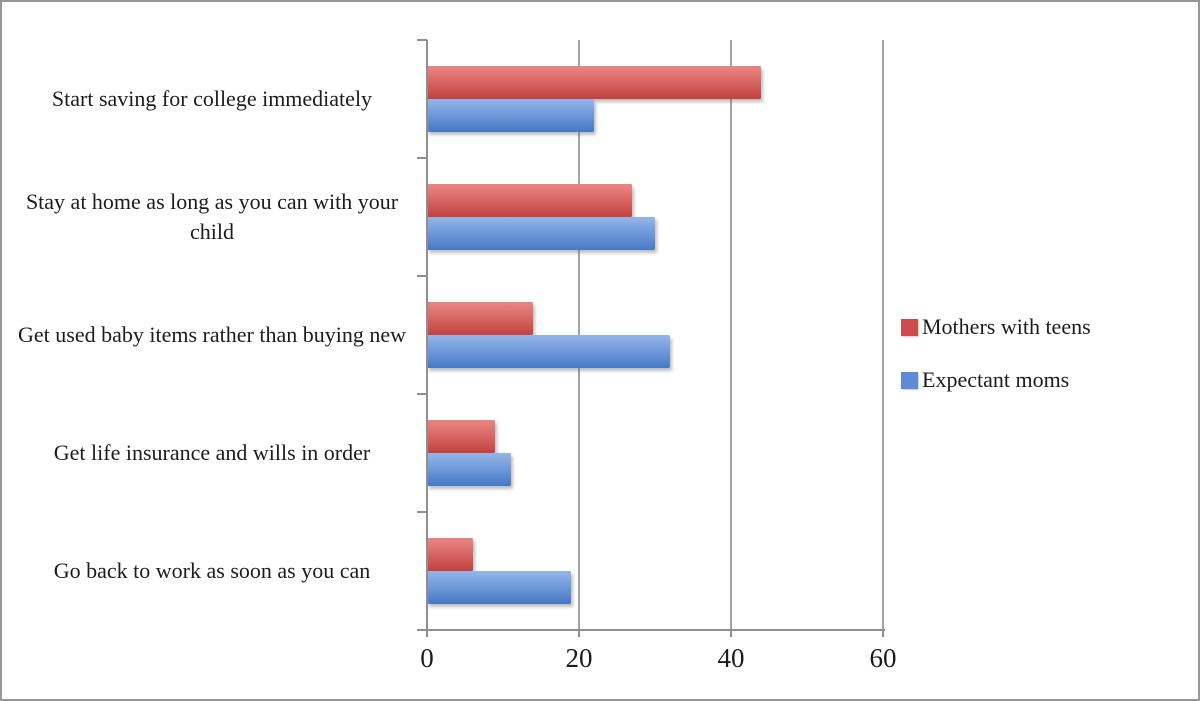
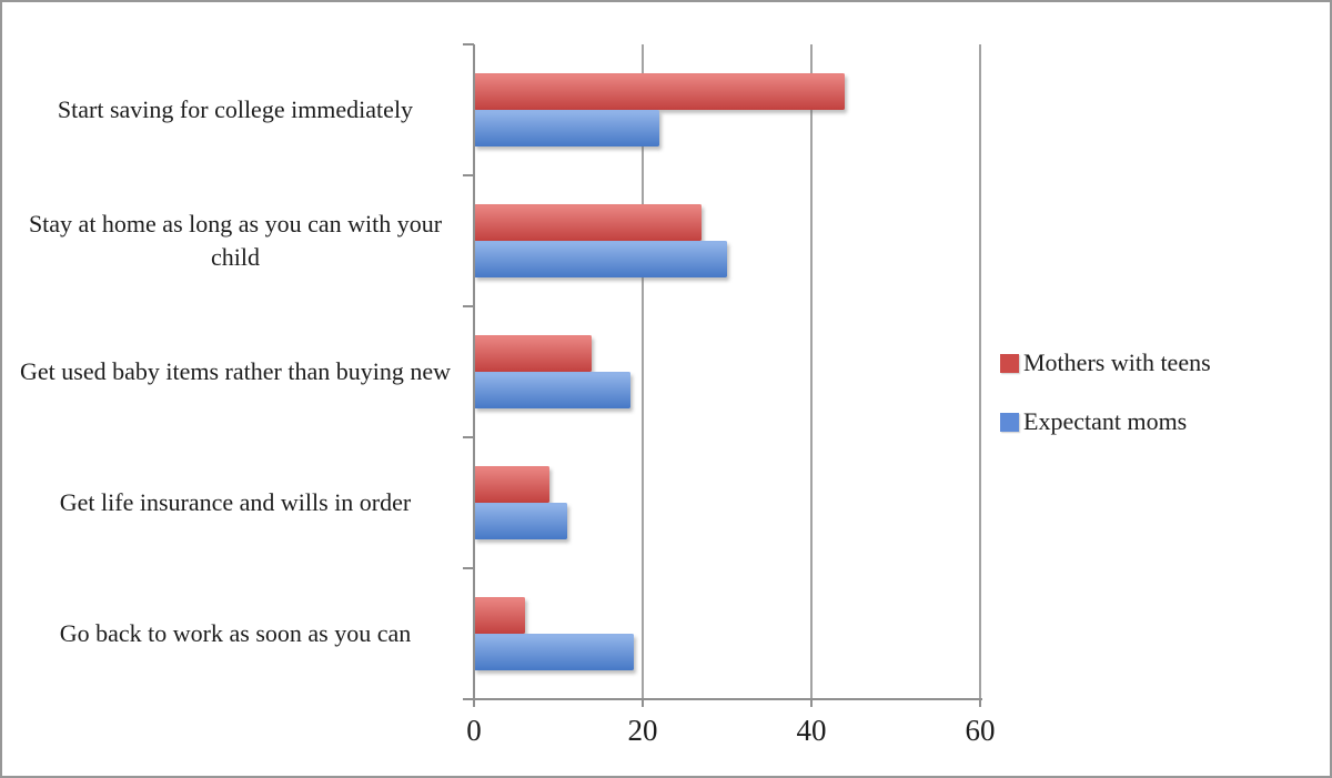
Expectant moms/Get used baby items rather than buying new: 32 -> 18
